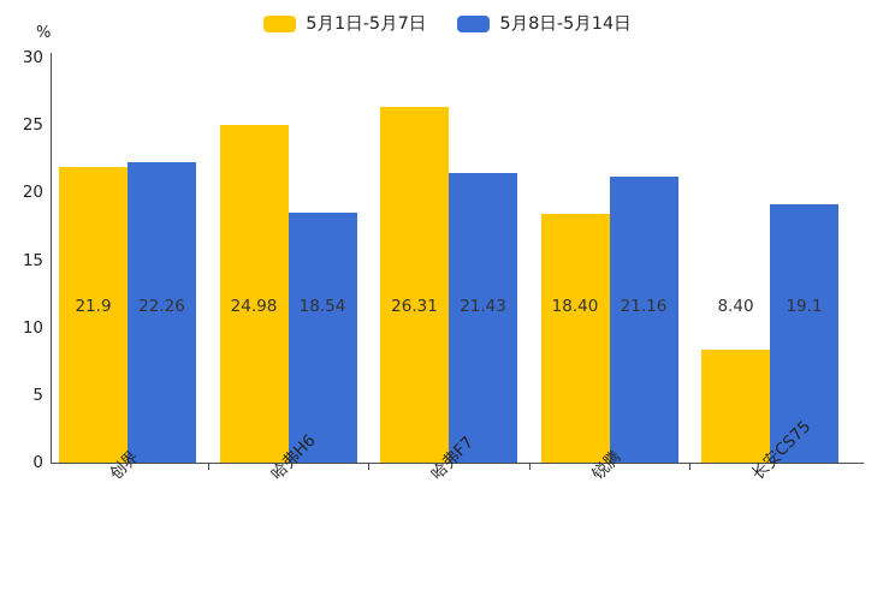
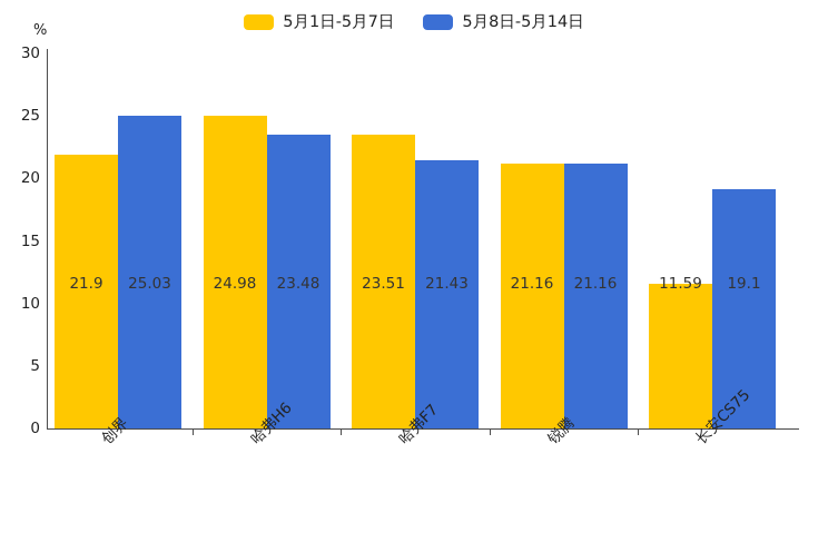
5月8日-5月14日/创界: 22.26 -> 25.03
5月8日-5月14日/哈弗H6: 18.54 -> 23.48
5月1日-5月7日/哈弗F7: 26.31 -> 23.51
5月1日-5月7日/锐腾: 18.40 -> 21.16
5月1日-5月7日/长安CS75: 8.40 -> 11.59
